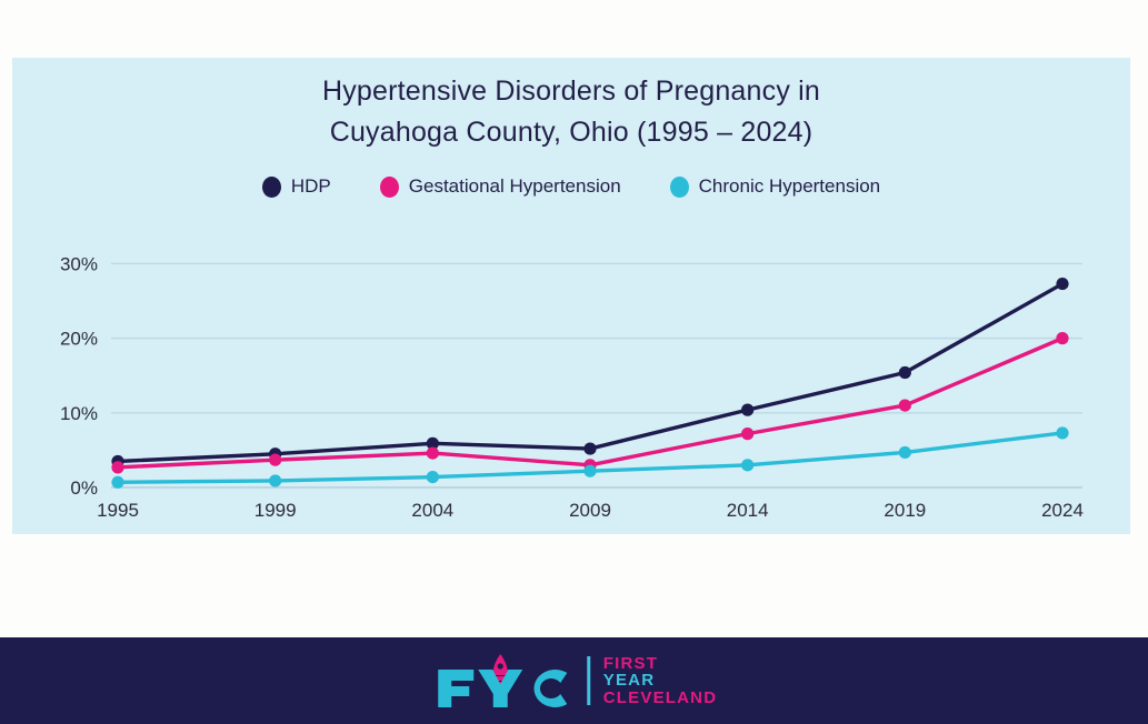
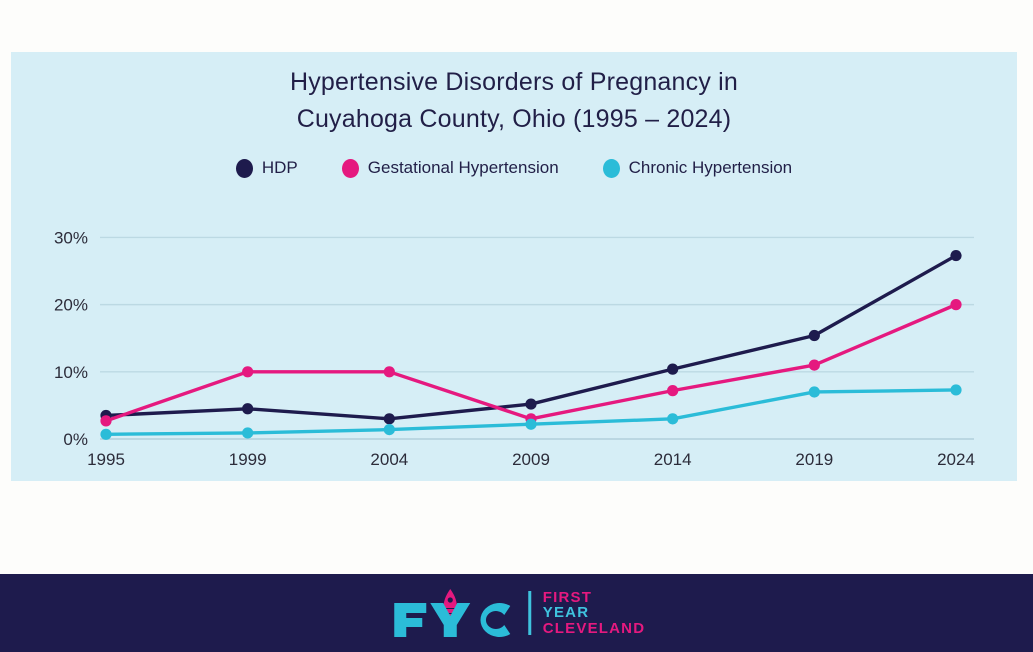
Gestational Hypertension/1999: 4% -> 10%
HDP/2004: 6% -> 3%
Gestational Hypertension/2004: 5% -> 10%
Chronic Hypertension/2019: 5% -> 7%
